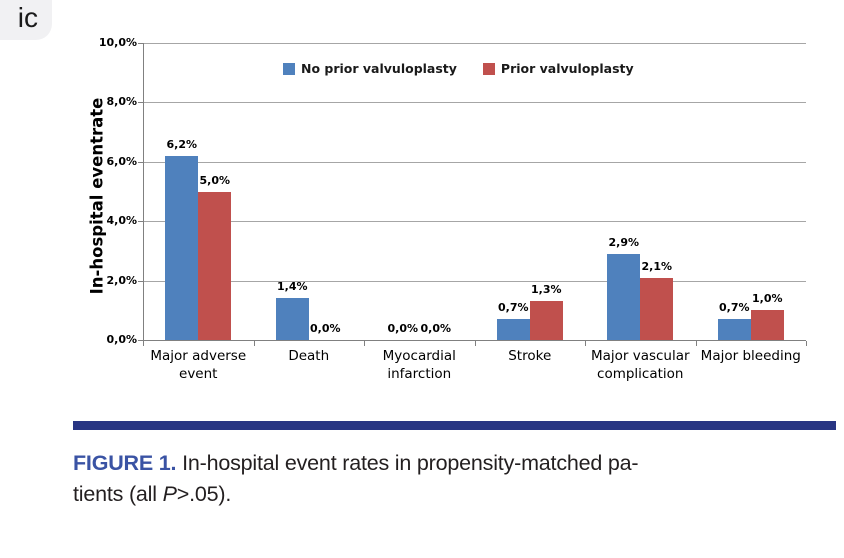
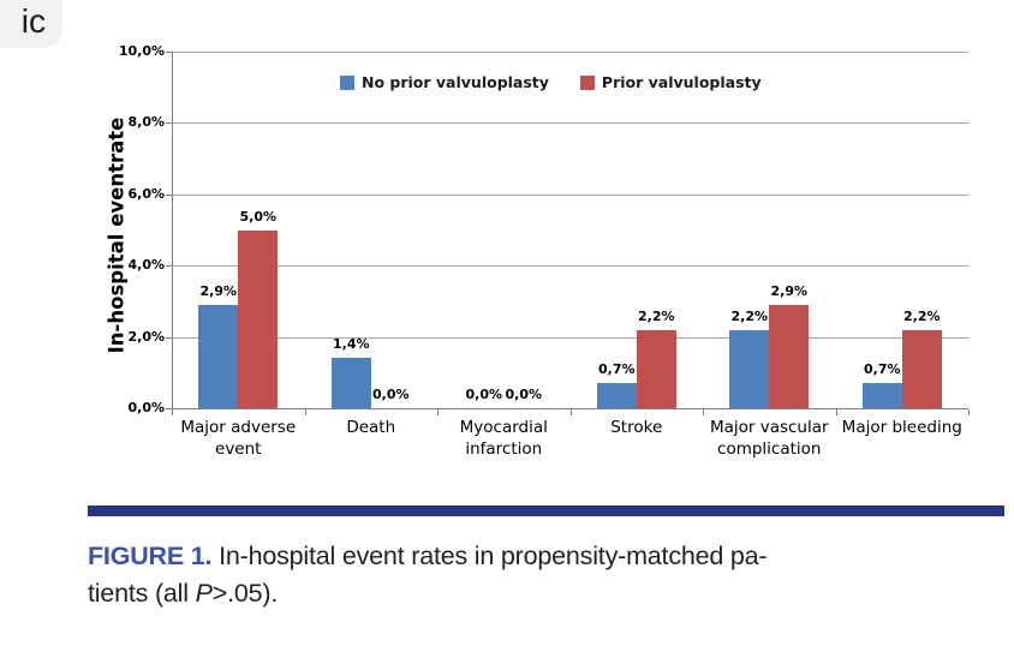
No prior valvuloplasty/Major adverse event: 6,2% -> 2,9%
Prior valvuloplasty/Stroke: 1,3% -> 2,2%
No prior valvuloplasty/Major vascular complication: 2,9% -> 2,2%
Prior valvuloplasty/Major vascular complication: 2,1% -> 2,9%
Prior valvuloplasty/Major bleeding: 1,0% -> 2,2%
